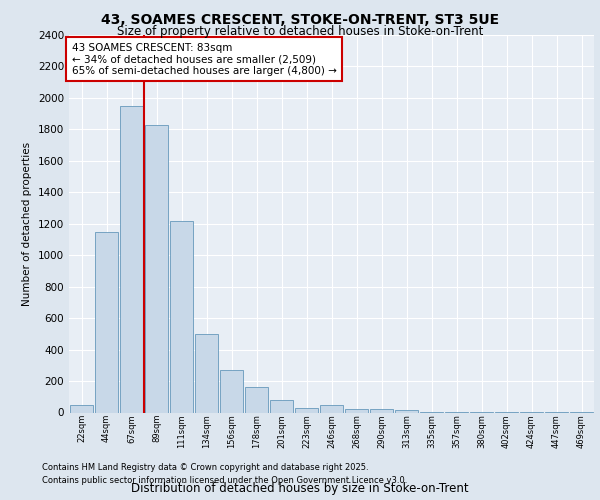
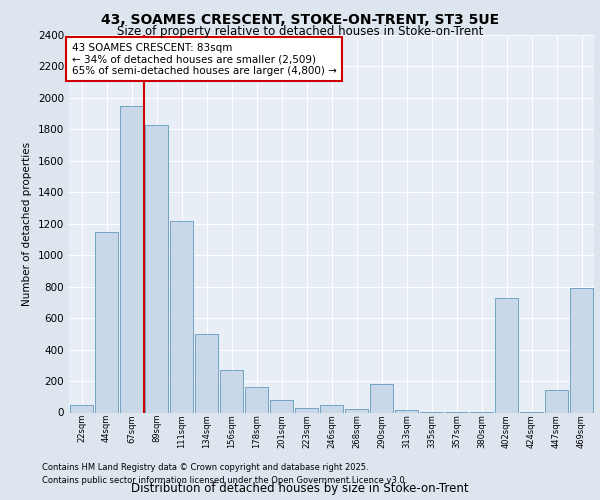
290sqm: 20 -> 180
402sqm: 0 -> 730
447sqm: 0 -> 140
469sqm: 0 -> 790
